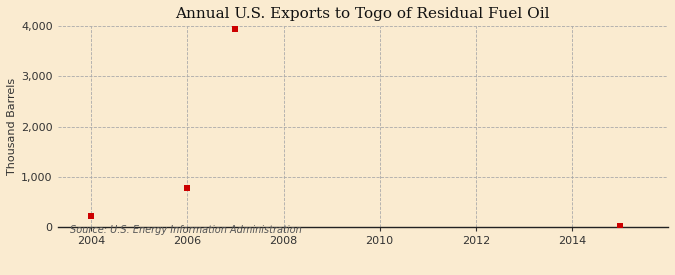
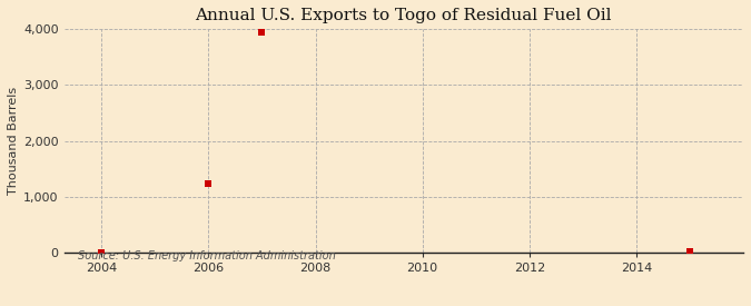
2004: 220 -> 10
2006: 780 -> 1,240
